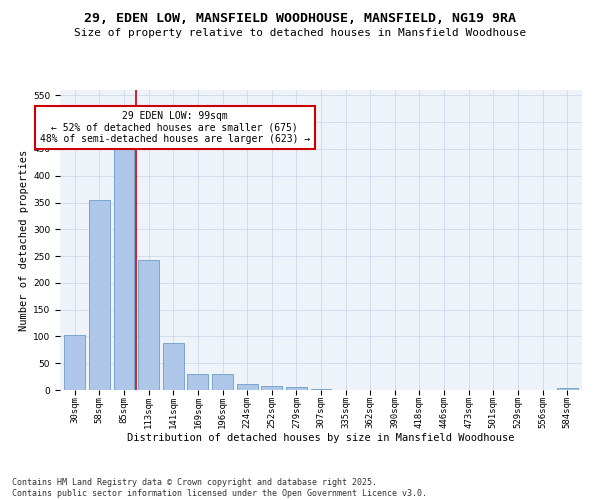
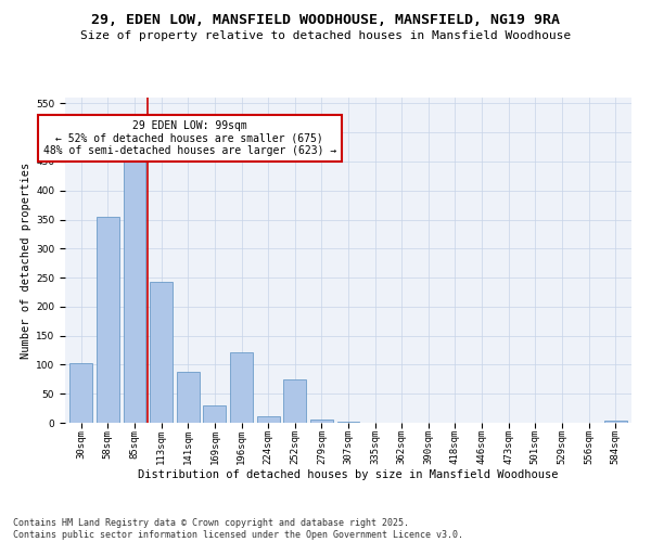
196sqm: 30 -> 122
252sqm: 8 -> 74
